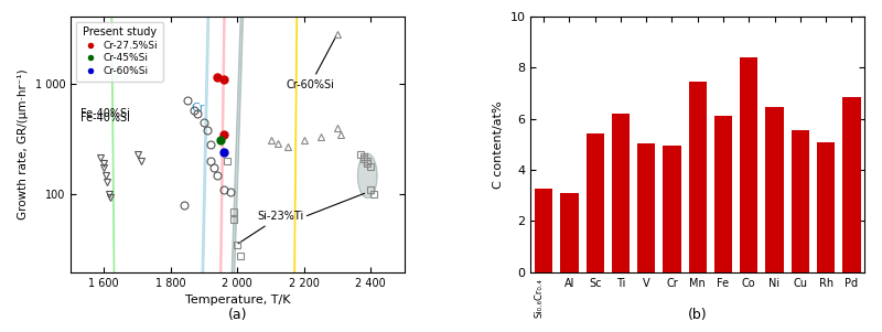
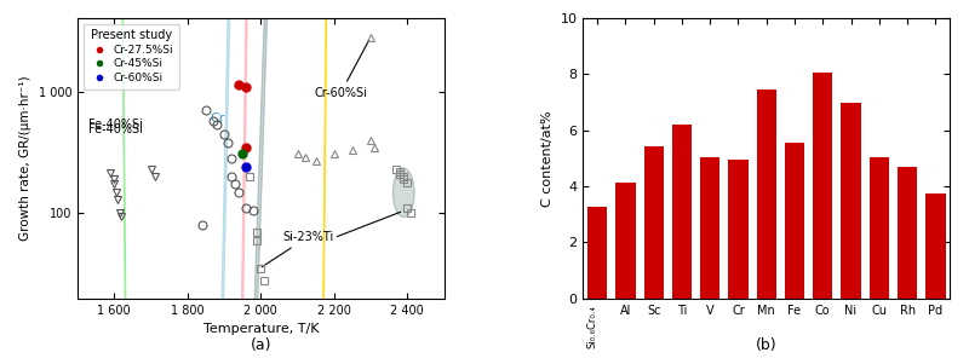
(b)/Al: 3.10 -> 4.15
(b)/Fe: 6.10 -> 5.55
(b)/Co: 8.40 -> 8.05
(b)/Ni: 6.45 -> 7.00
(b)/Cu: 5.55 -> 5.05
(b)/Rh: 5.10 -> 4.70
(b)/Pd: 6.85 -> 3.75
